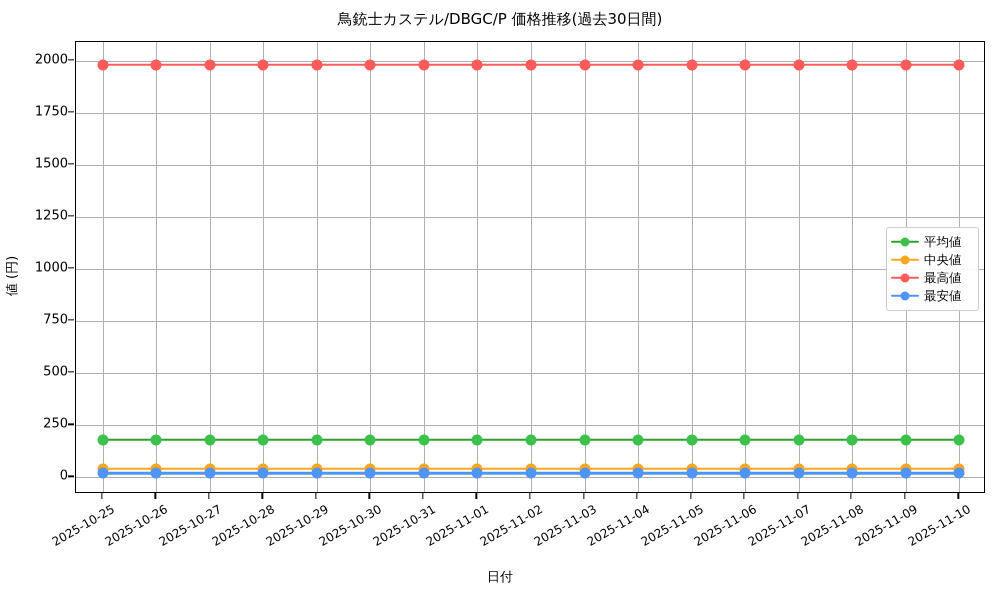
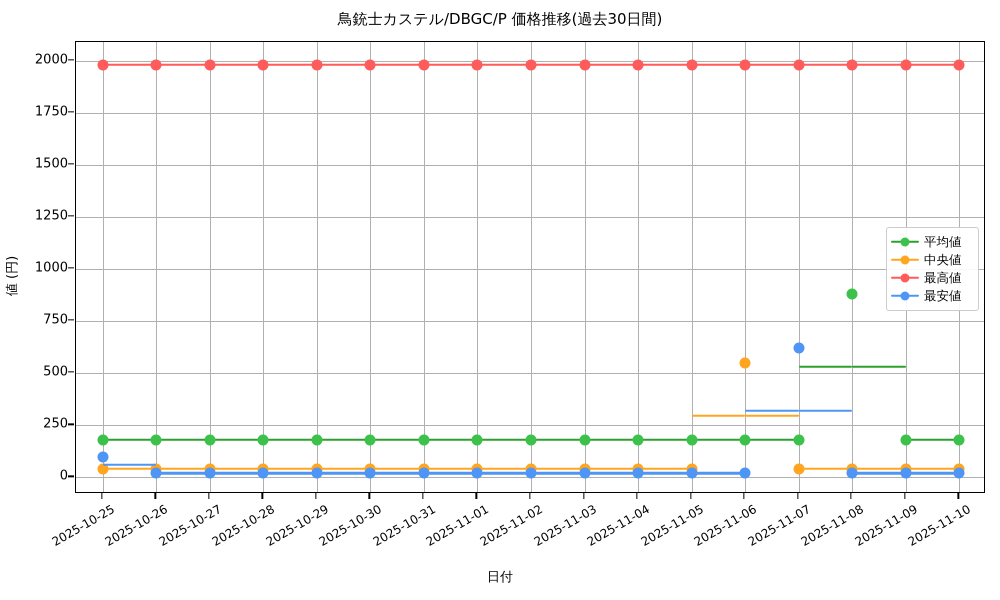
最安値/2025-10-25: 20 -> 100
中央値/2025-11-06: 40 -> 550
最安値/2025-11-07: 20 -> 620
平均値/2025-11-08: 180 -> 880
